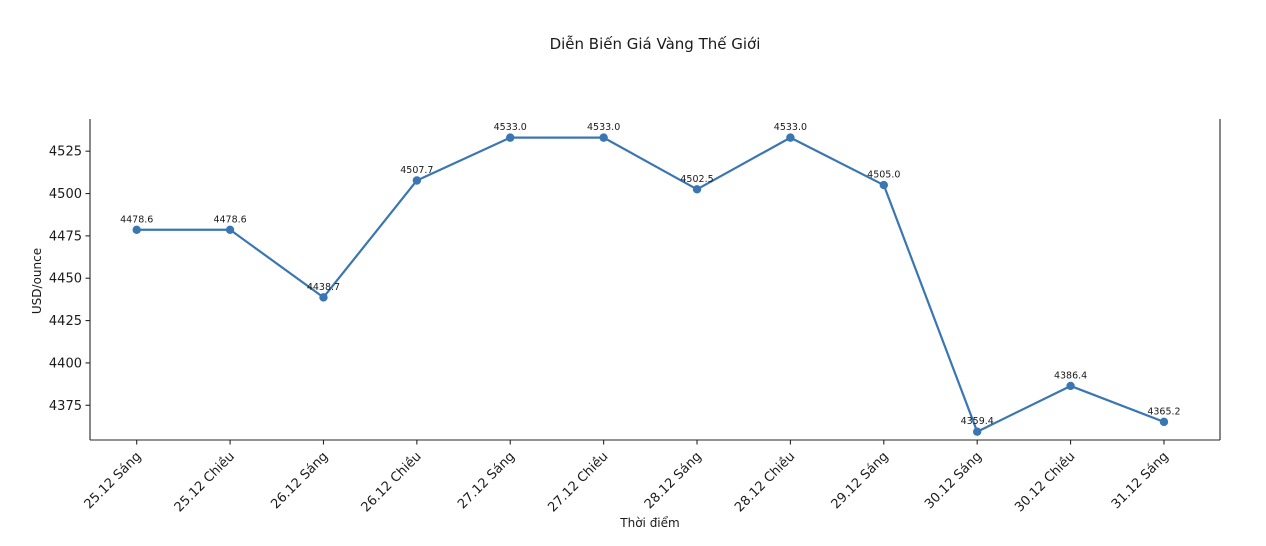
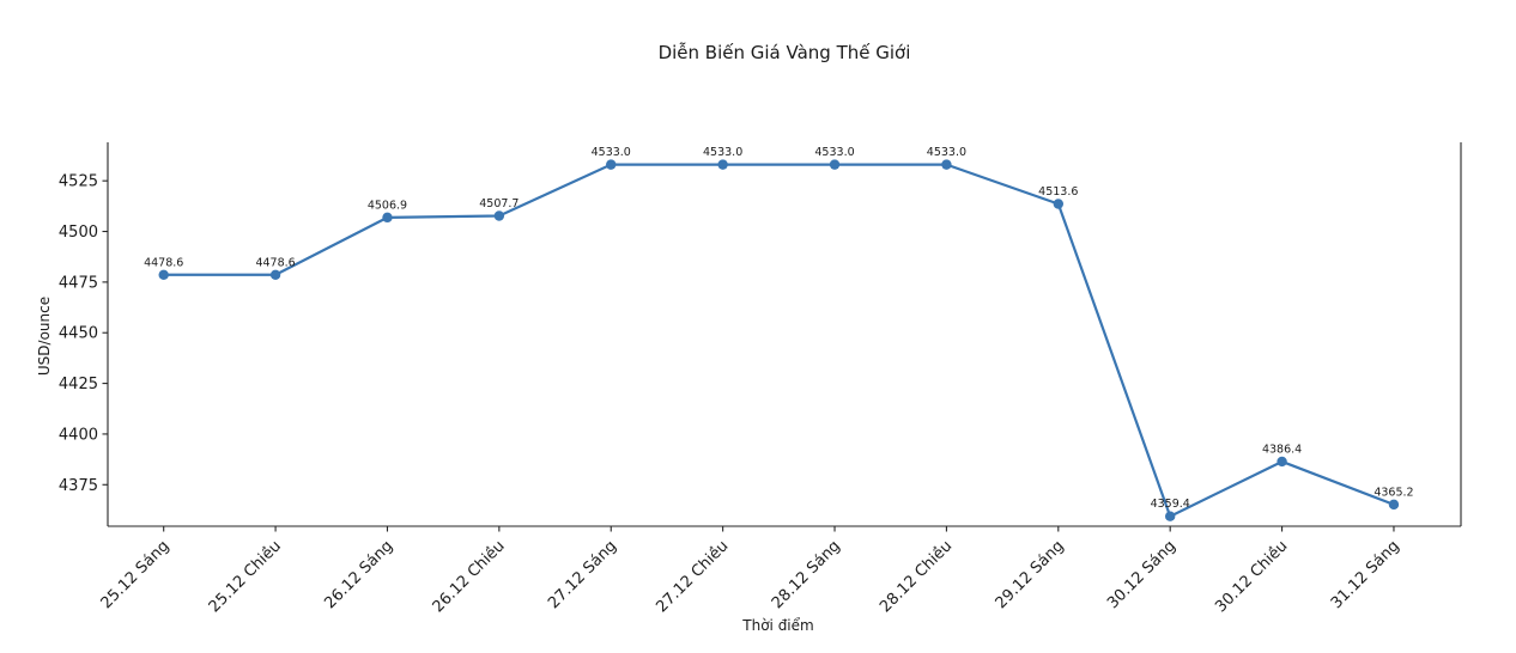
26.12 Sáng: 4438.7 -> 4506.9
28.12 Sáng: 4502.5 -> 4533.0
29.12 Sáng: 4505.0 -> 4513.6
